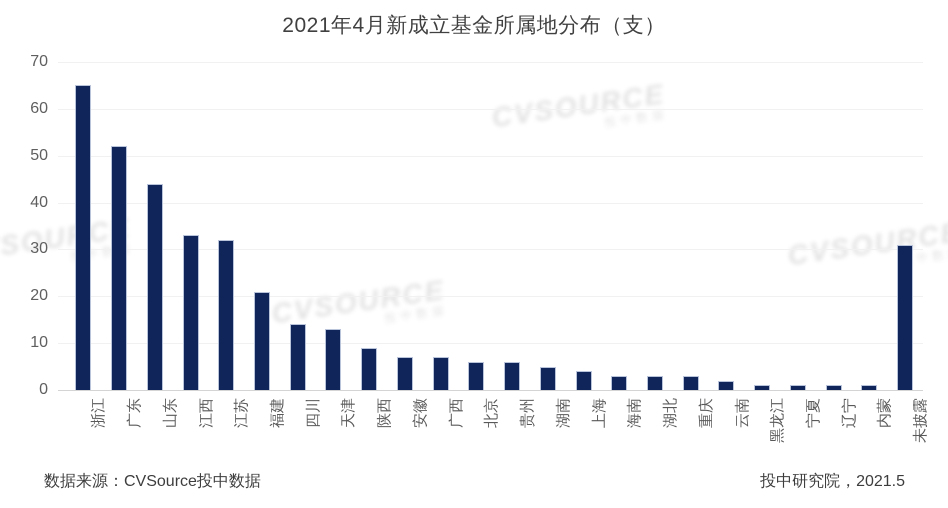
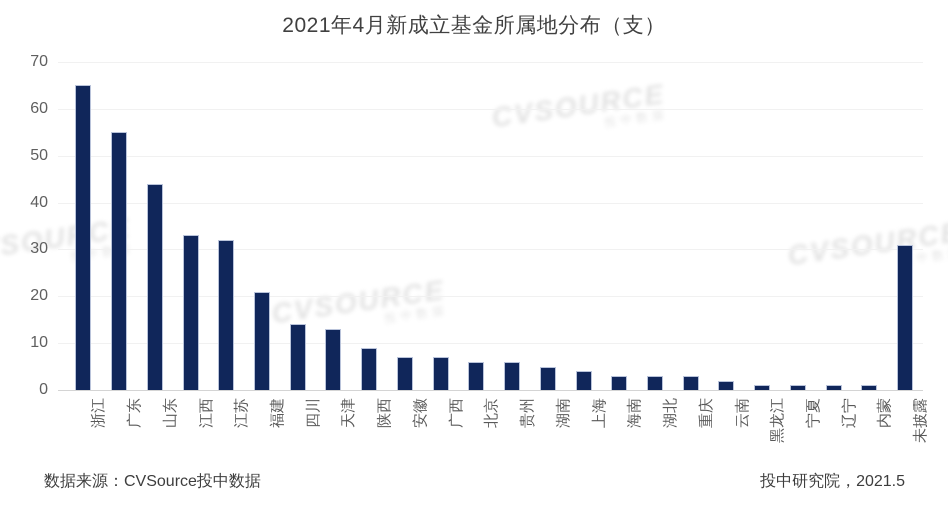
广东: 52 -> 55
